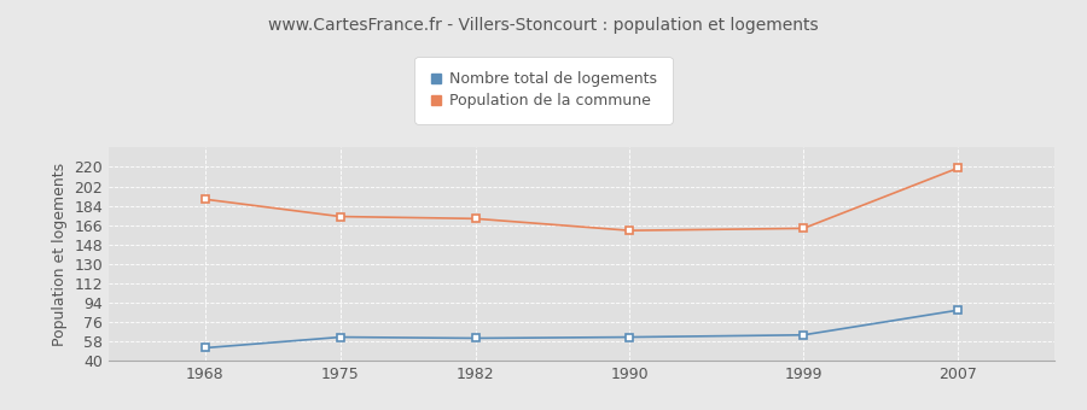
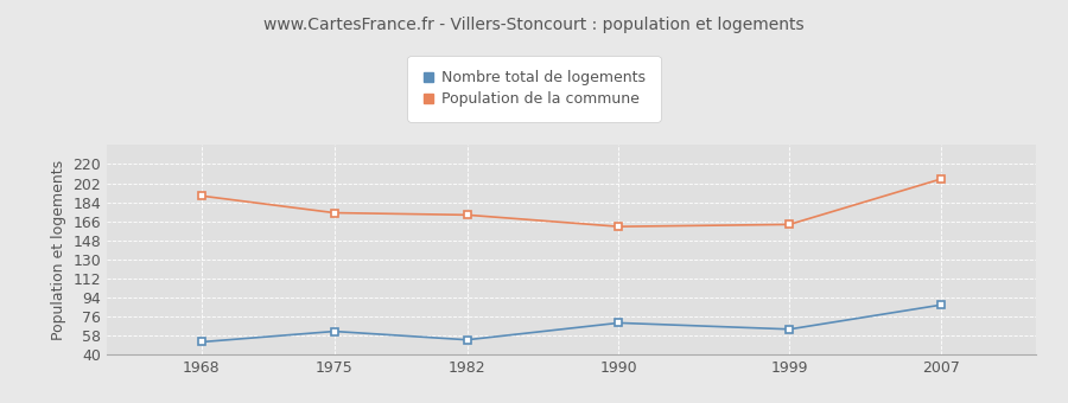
Nombre total de logements/1982: 61 -> 54
Nombre total de logements/1990: 62 -> 70
Population de la commune/2007: 219 -> 206
